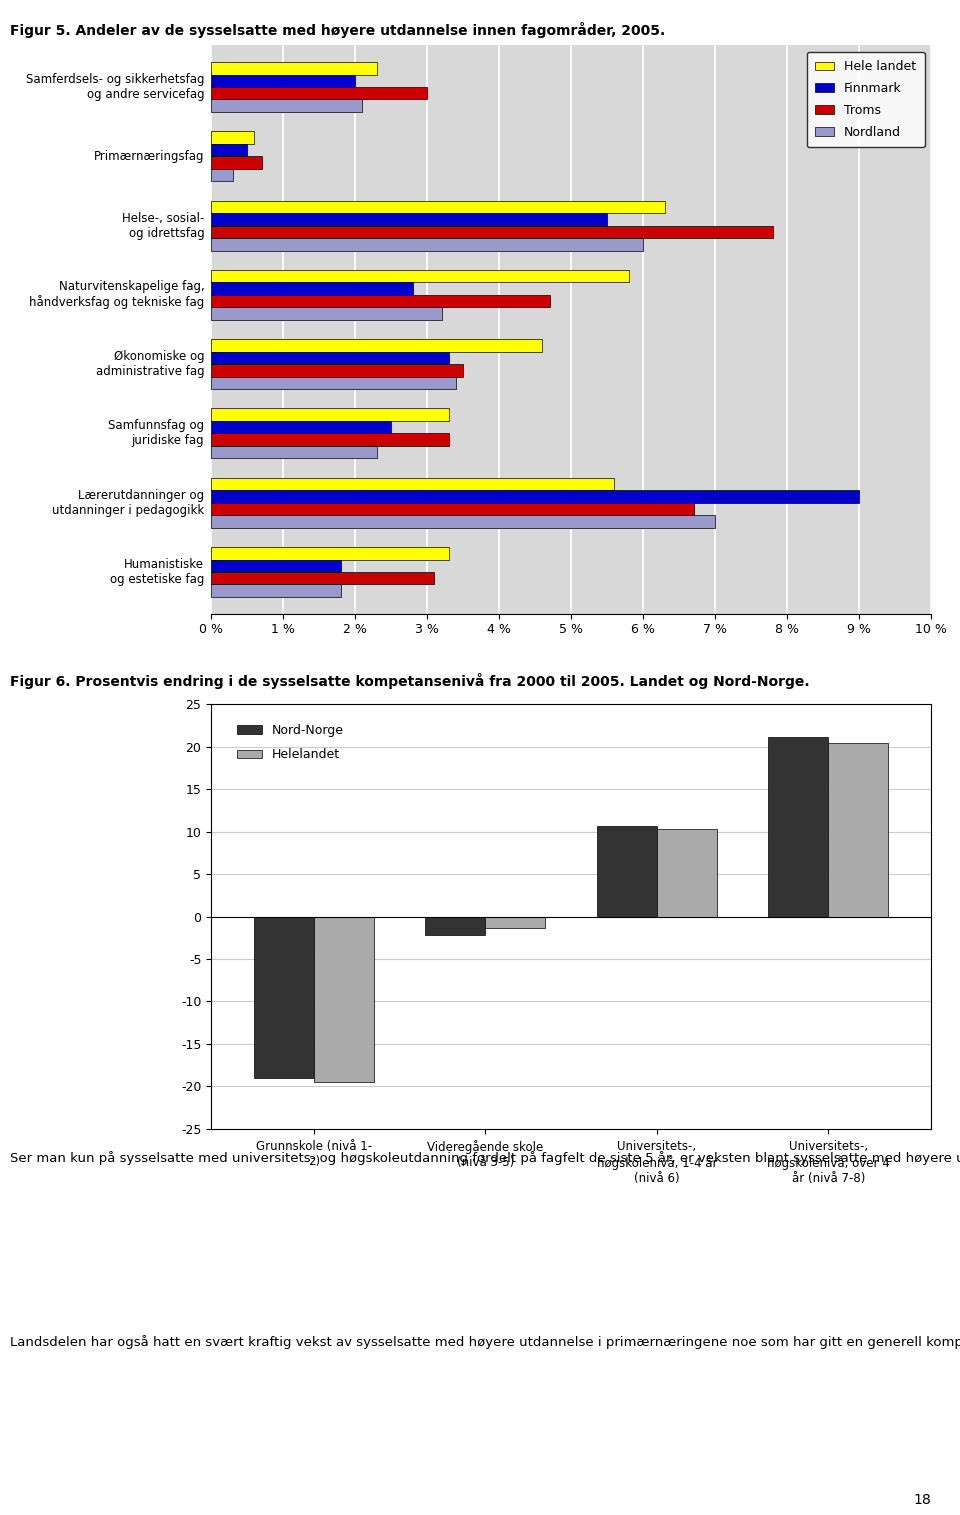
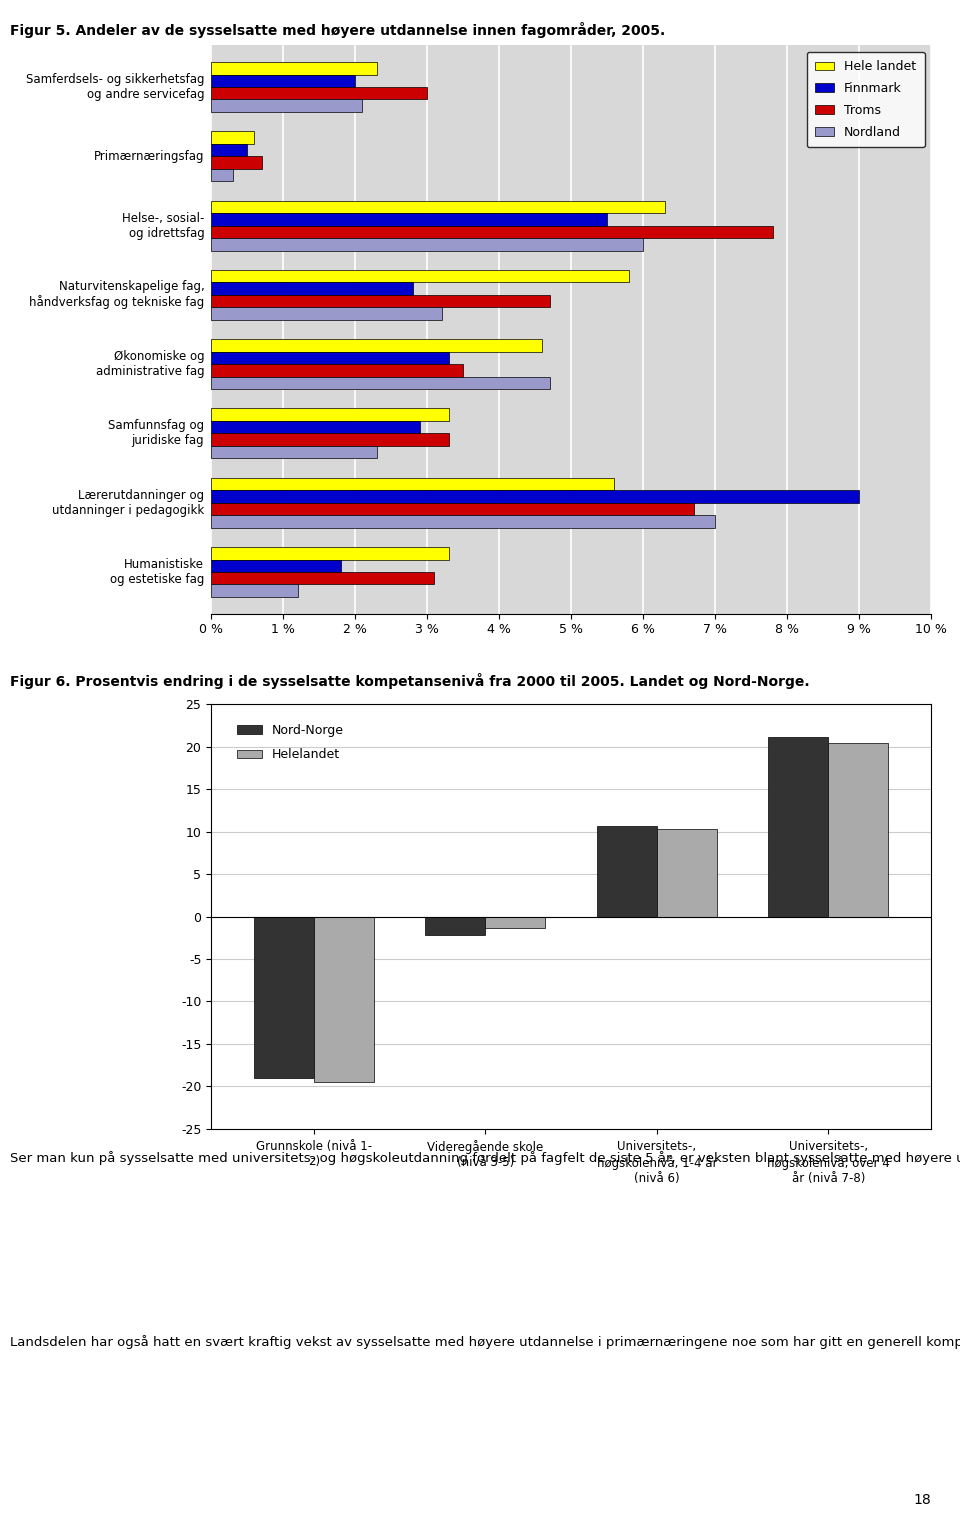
Nordland/Økonomiske og administrative fag: 3.4 % -> 4.7 %
Finnmark/Samfunnsfag og juridiske fag: 2.5 % -> 2.9 %
Nordland/Humanistiske og estetiske fag: 1.8 % -> 1.2 %
